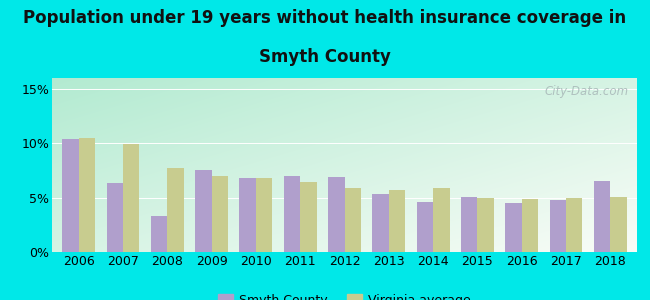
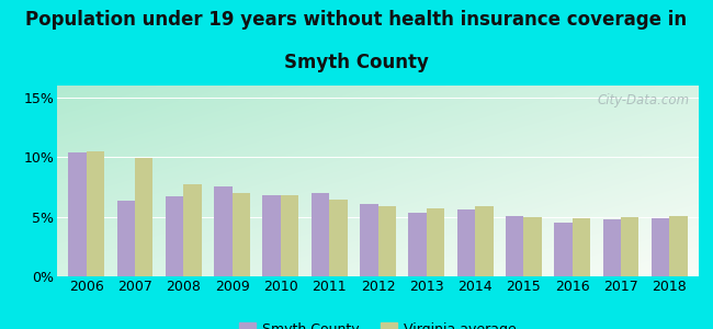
Smyth County/2008: 3.3% -> 6.7%
Smyth County/2012: 6.9% -> 6.1%
Smyth County/2014: 4.6% -> 5.6%
Smyth County/2018: 6.5% -> 4.9%
